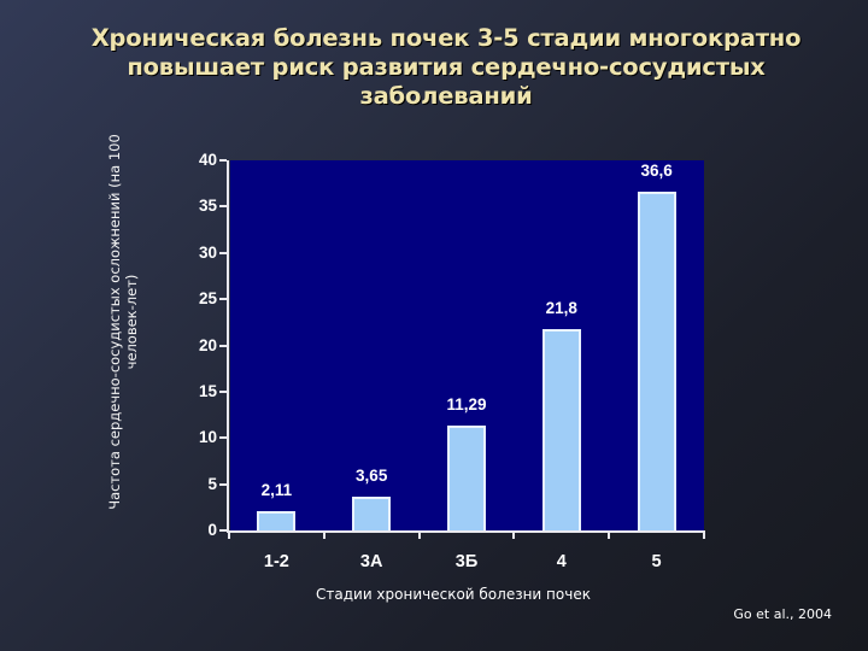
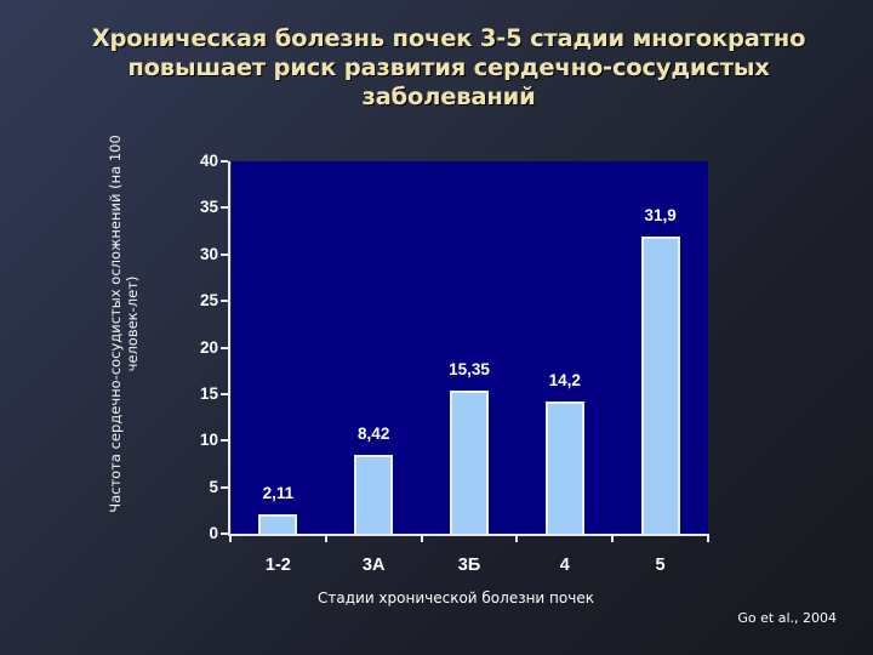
3А: 3,65 -> 8,42
3Б: 11,29 -> 15,35
4: 21,8 -> 14,2
5: 36,6 -> 31,9
